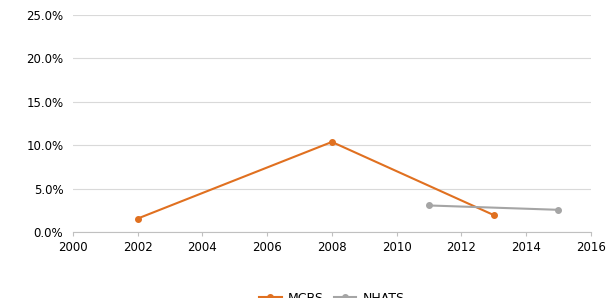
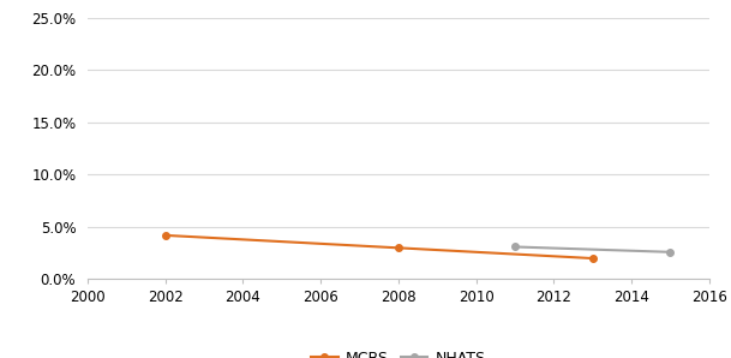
2002: 1.6% -> 4.2%
2008: 10.4% -> 3.0%
